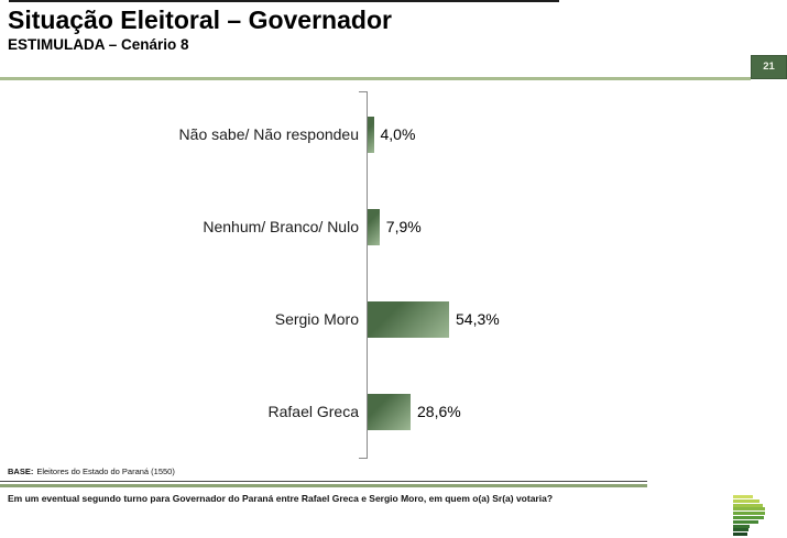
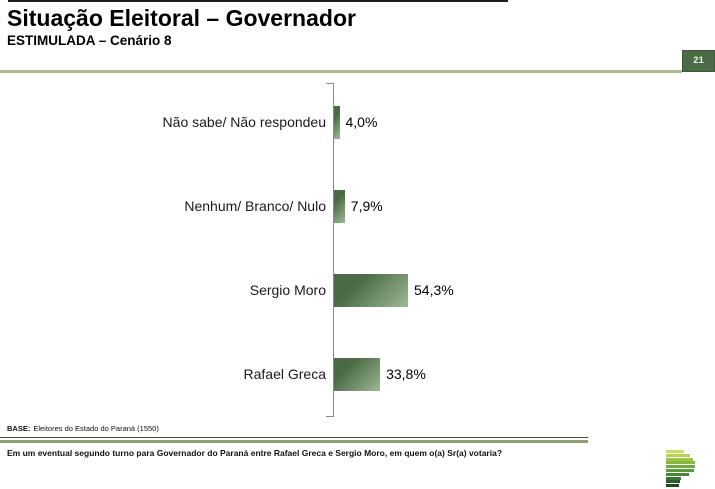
Rafael Greca: 28,6% -> 33,8%
